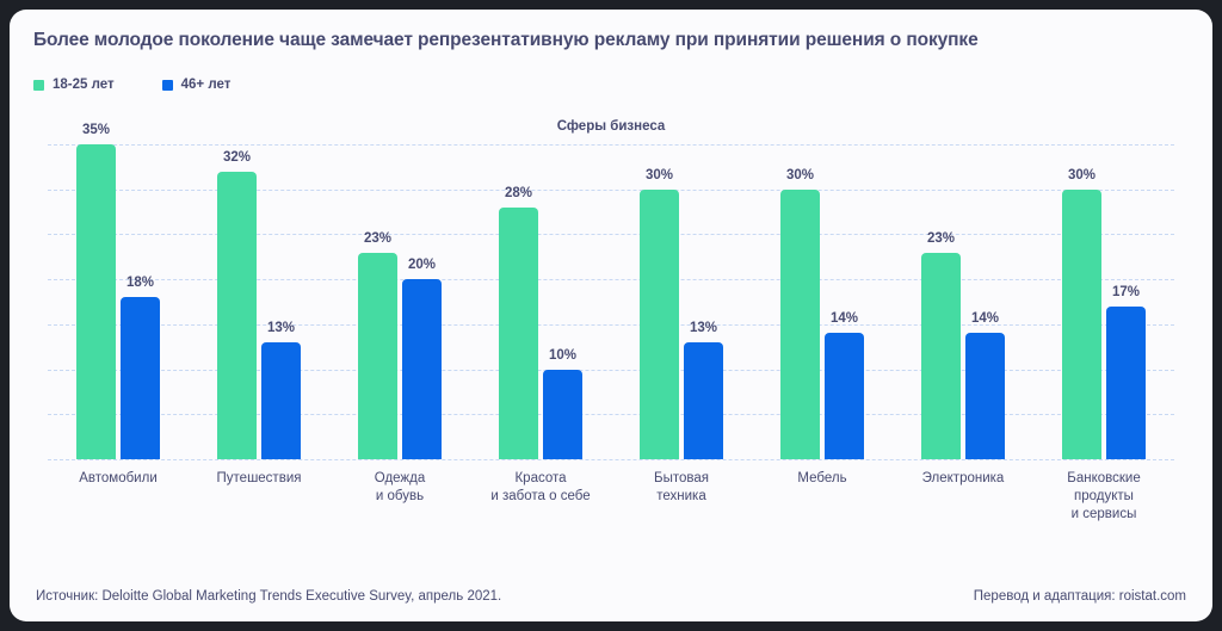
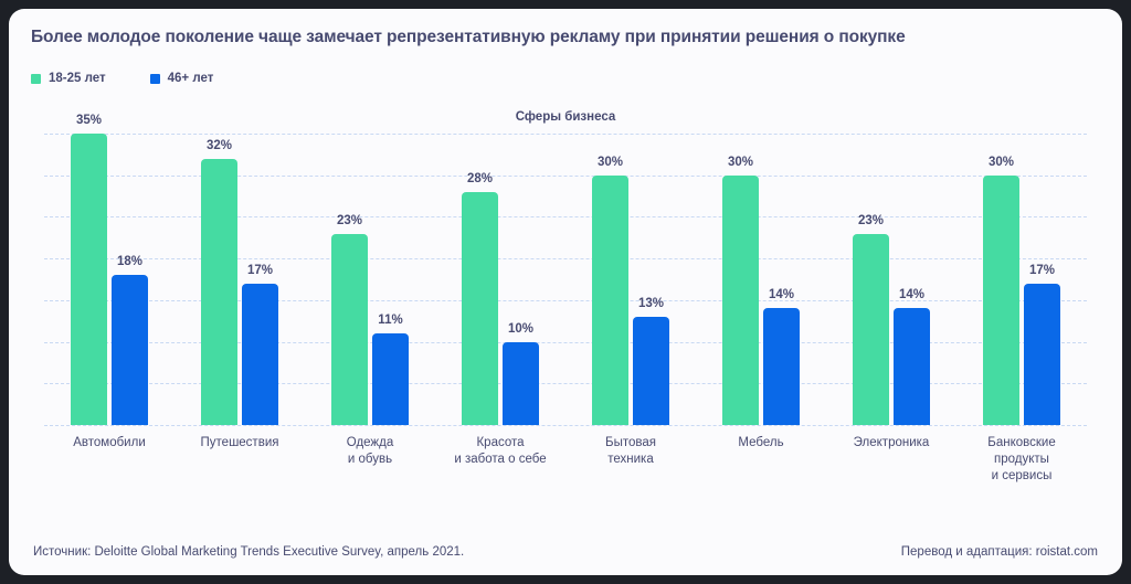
46+ лет/Путешествия: 13% -> 17%
46+ лет/Одежда и обувь: 20% -> 11%
